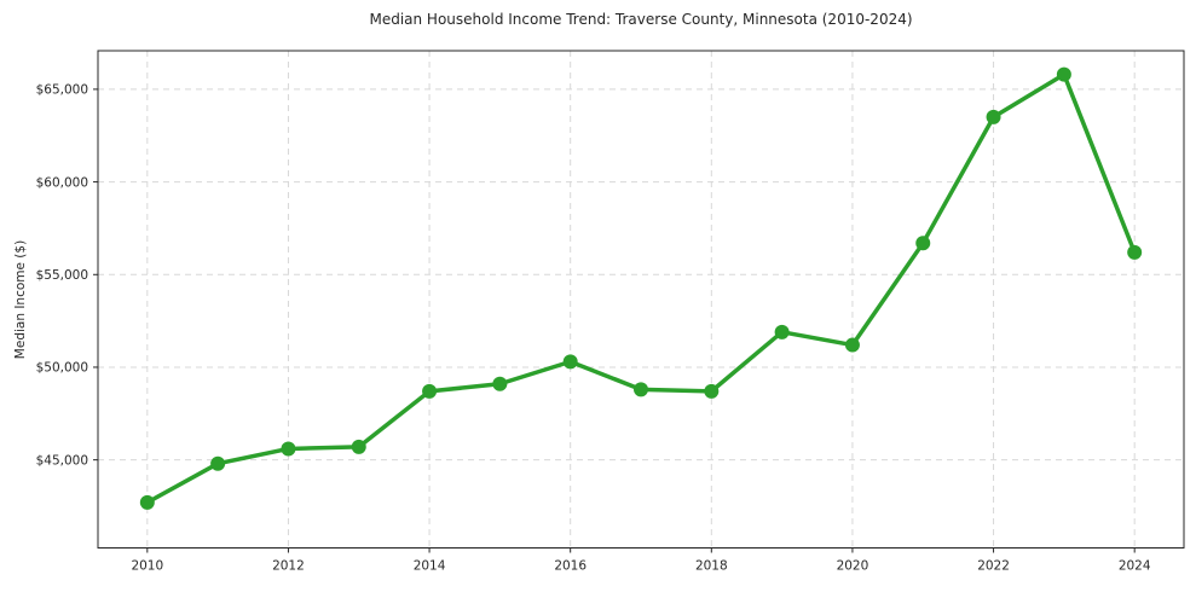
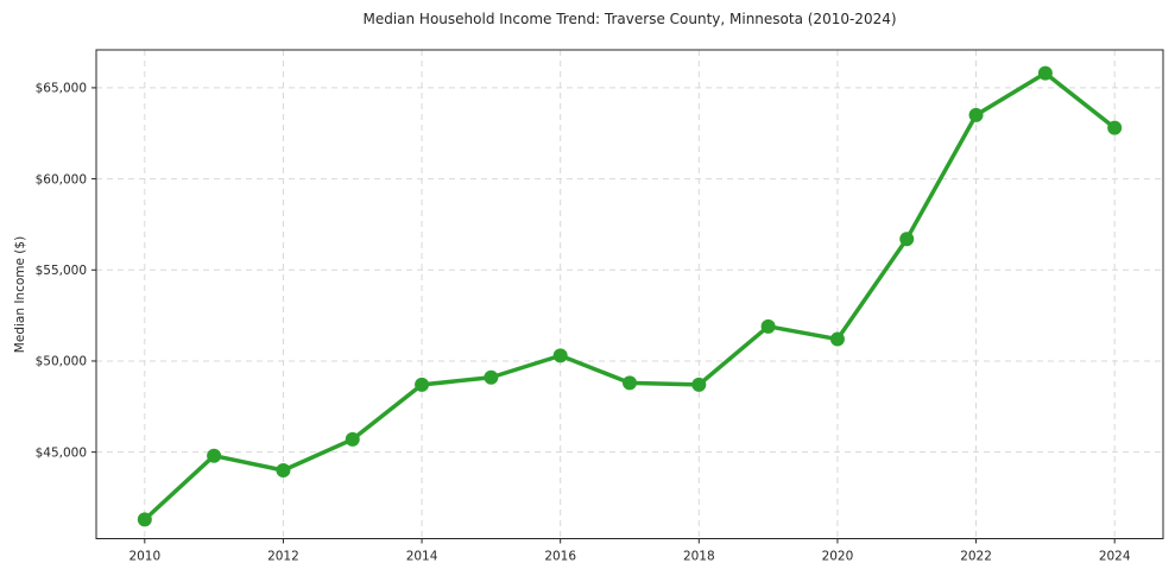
2010: $42700 -> $41300
2012: $45600 -> $44000
2024: $56200 -> $62800
